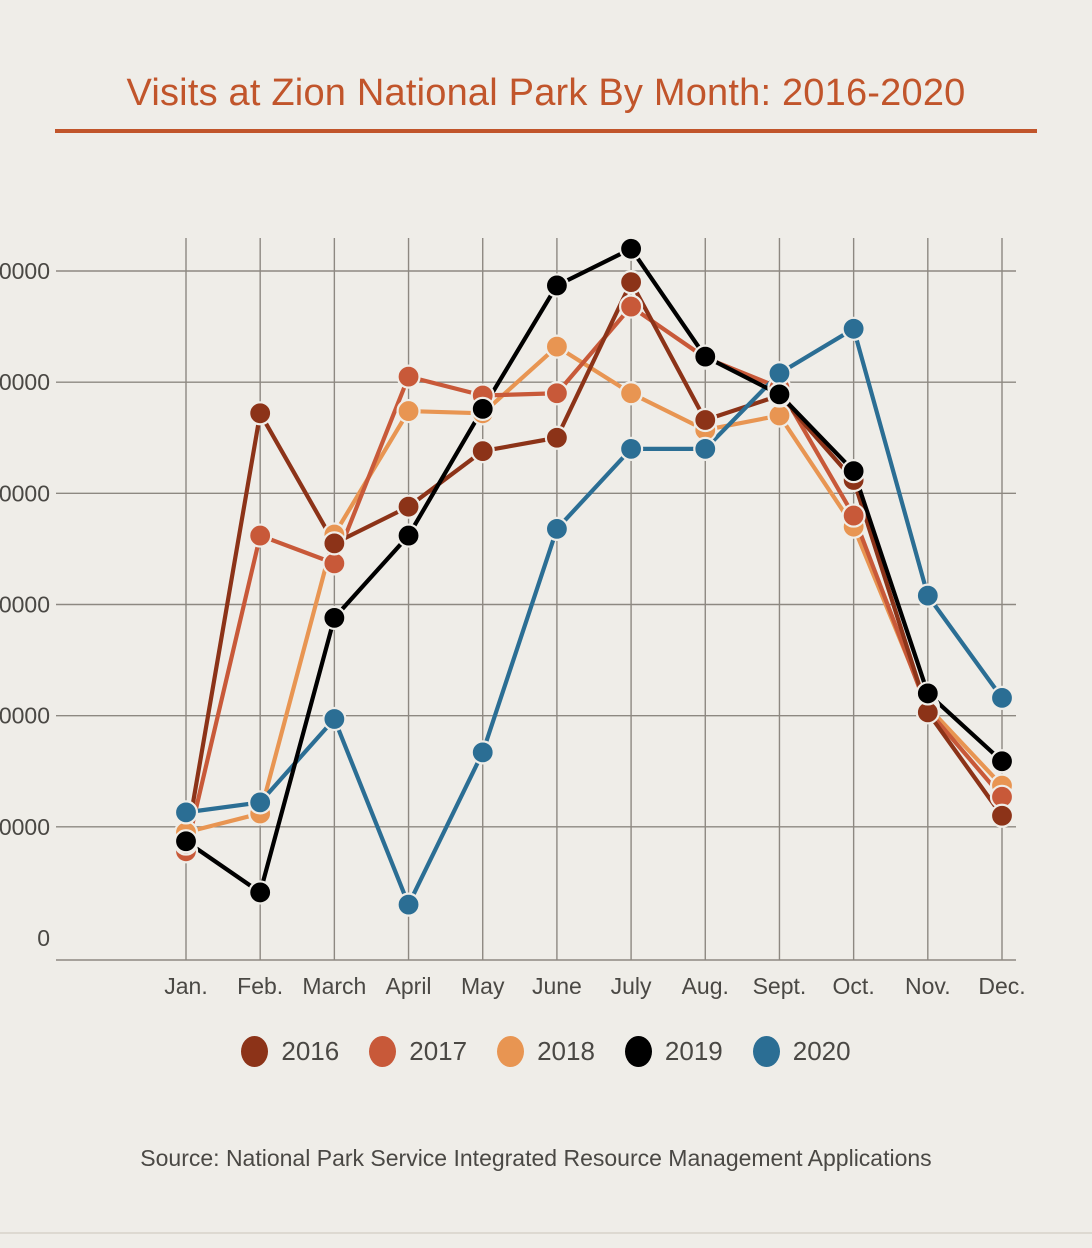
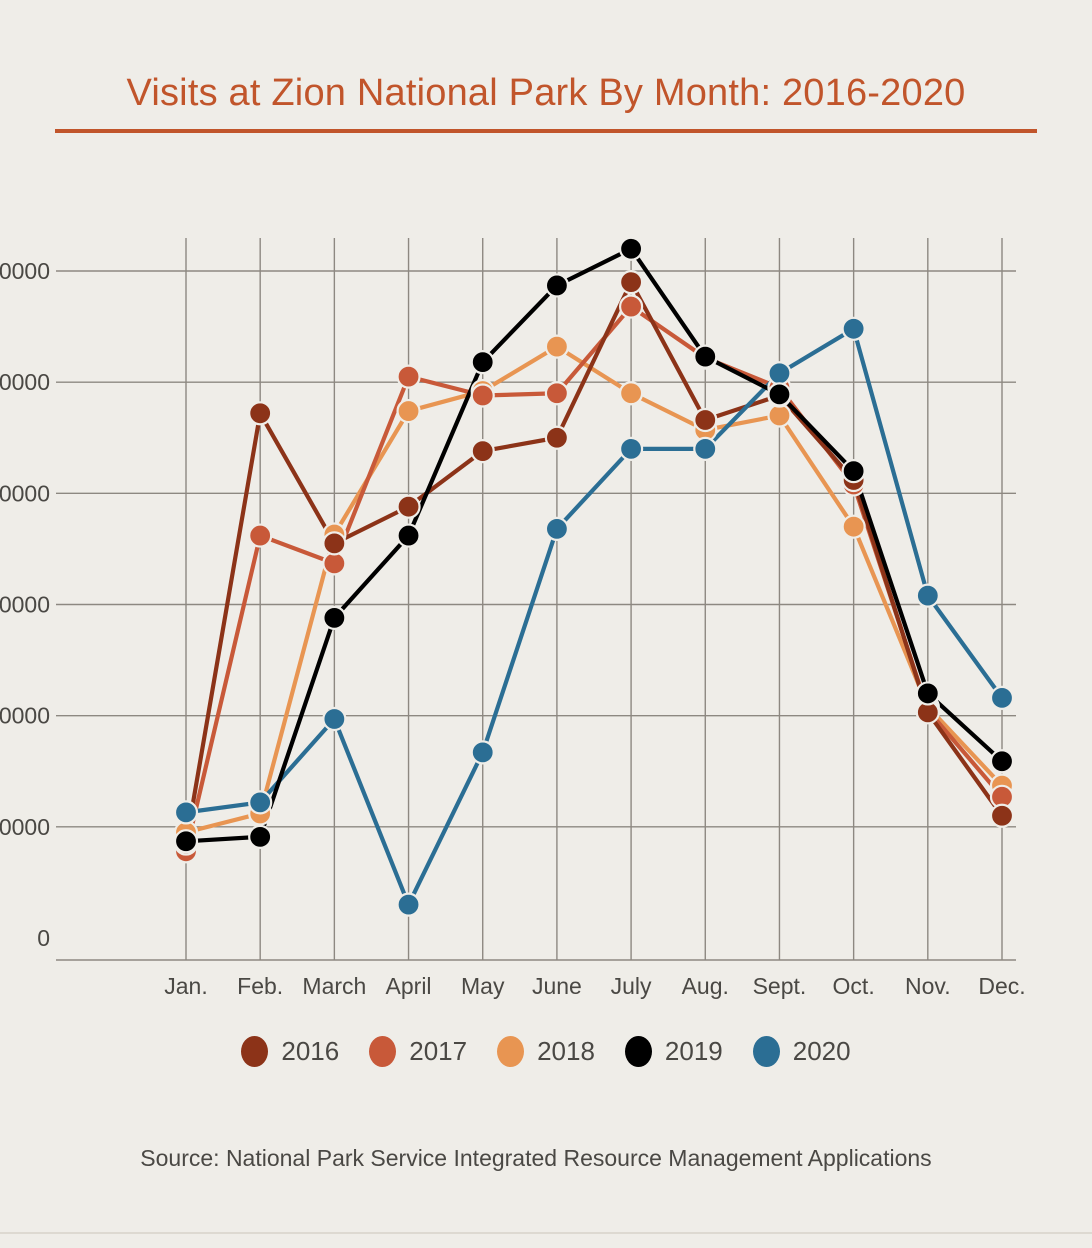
2019/Feb.: 41000 -> 91000
2018/May: 472000 -> 492000
2019/May: 476000 -> 518000
2017/Oct.: 380000 -> 408000
